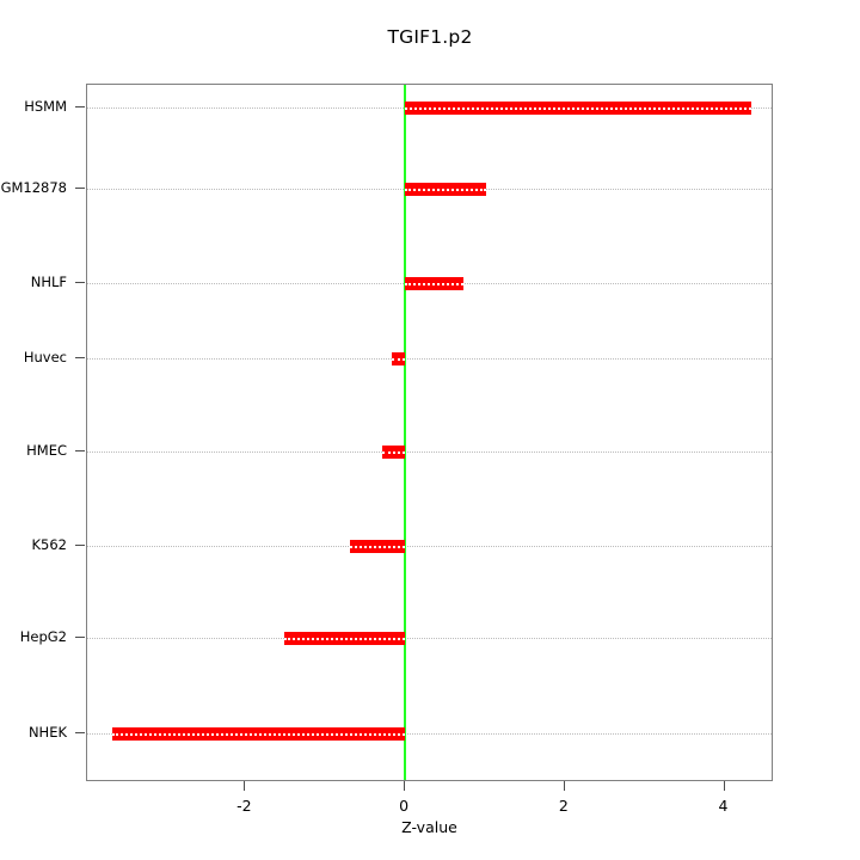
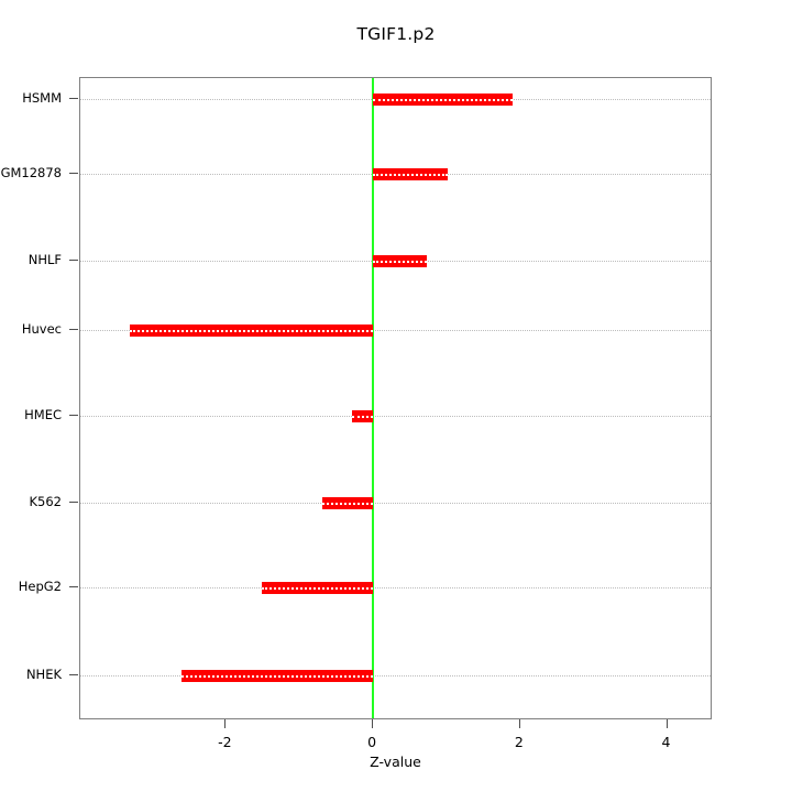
HSMM: 4.3 -> 1.9
Huvec: -0.2 -> -3.3
NHEK: -3.7 -> -2.6
